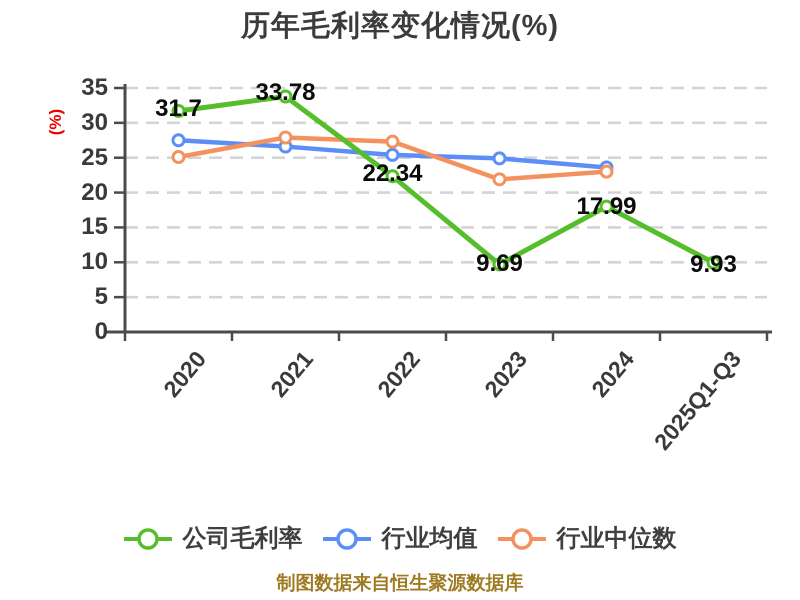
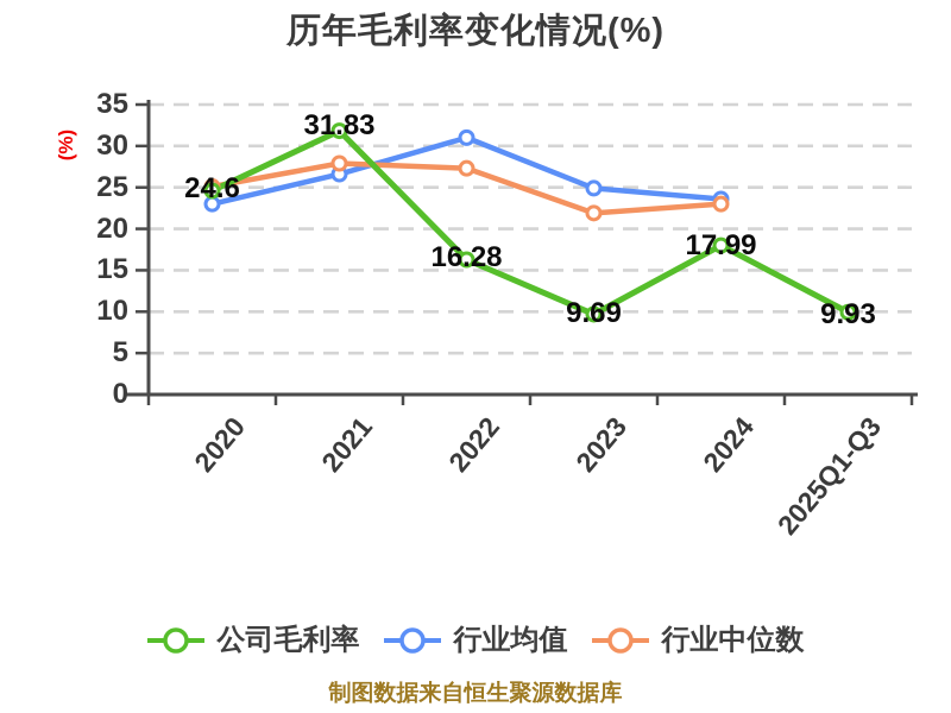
公司毛利率/2020: 31.7 -> 24.6
行业均值/2020: 28 -> 23
公司毛利率/2021: 33.78 -> 31.83
公司毛利率/2022: 22.34 -> 16.28
行业均值/2022: 25 -> 31
